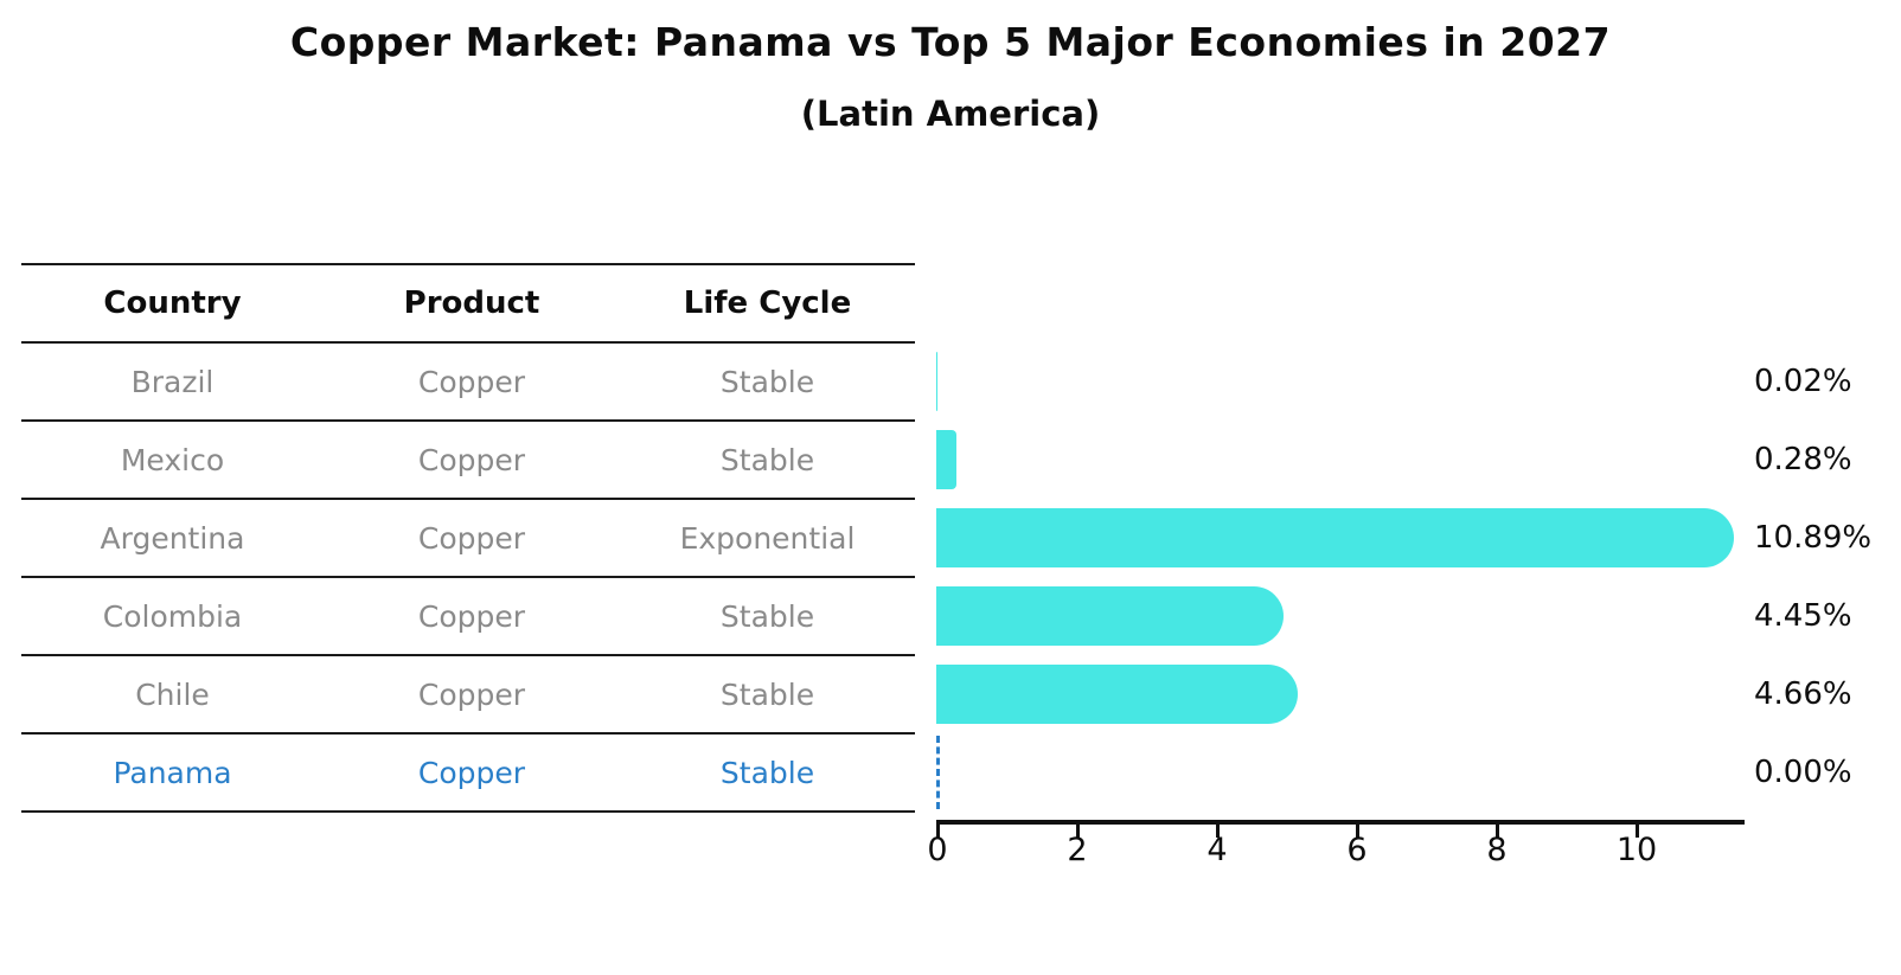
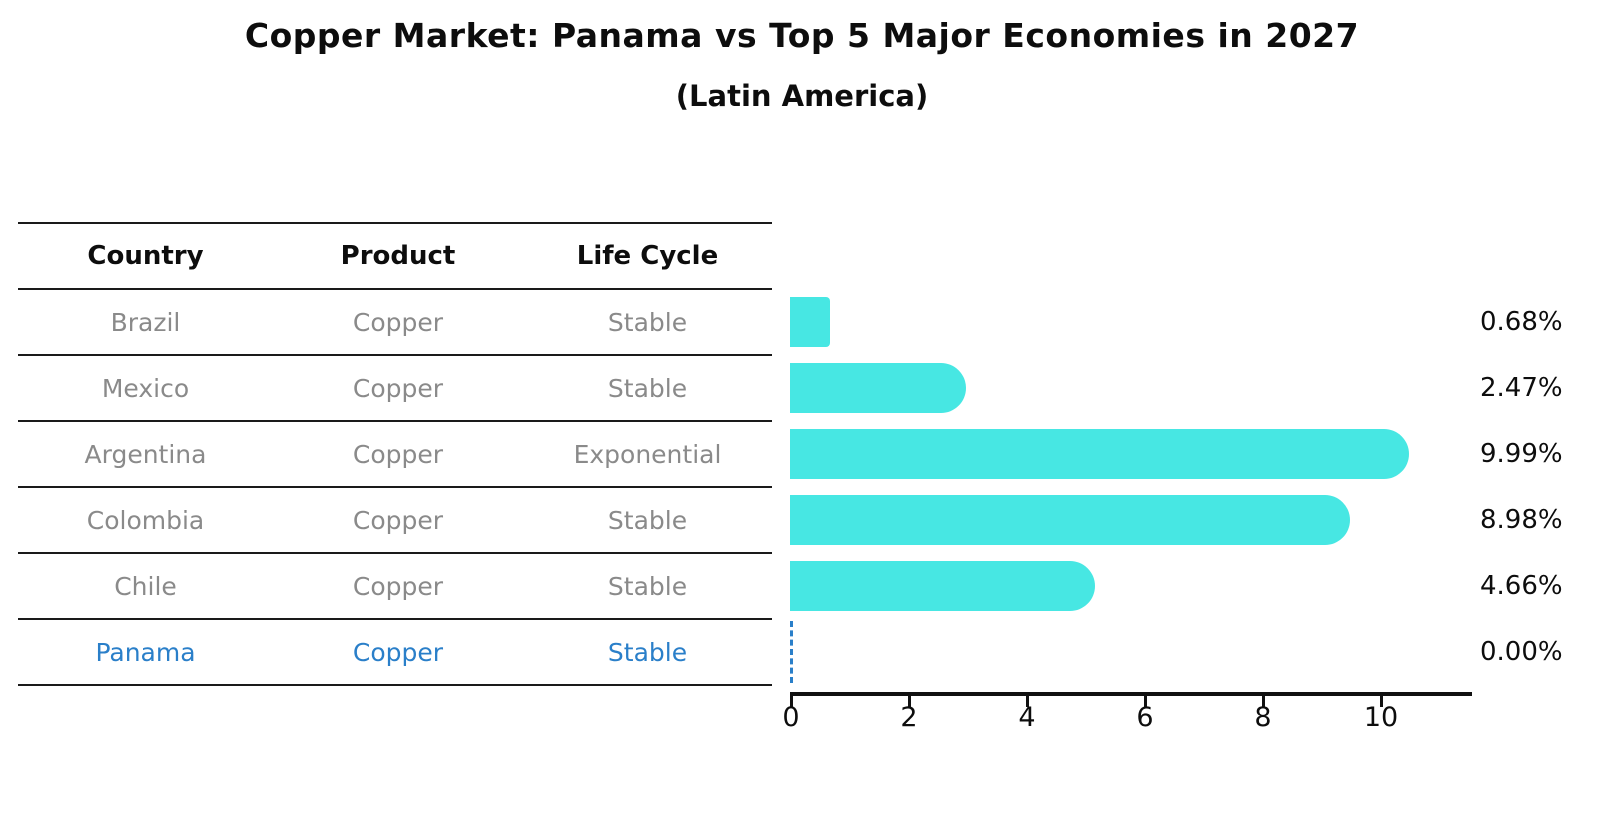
Brazil: 0.02% -> 0.68%
Mexico: 0.28% -> 2.47%
Argentina: 10.89% -> 9.99%
Colombia: 4.45% -> 8.98%
